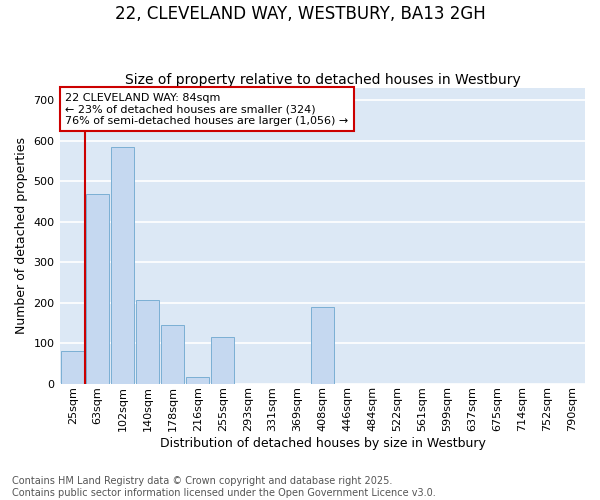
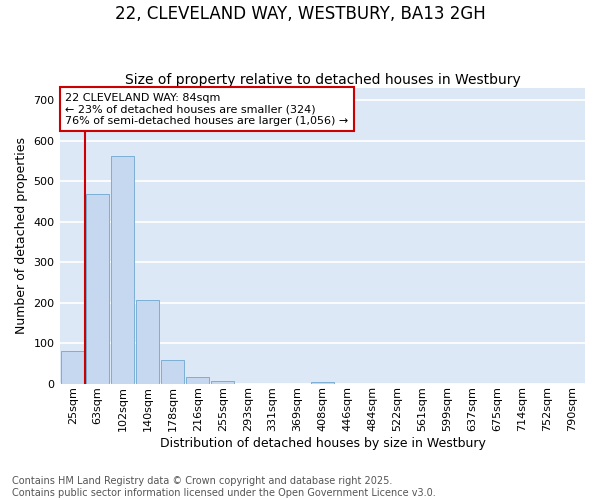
102sqm: 585 -> 562
178sqm: 145 -> 57
255sqm: 115 -> 6
408sqm: 190 -> 4
